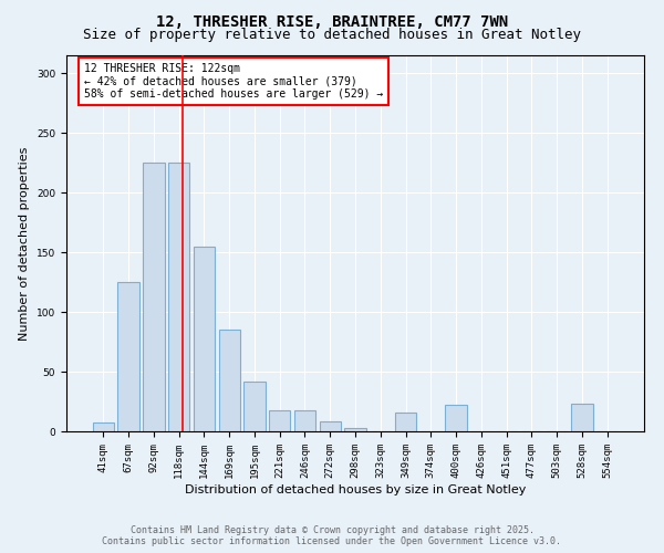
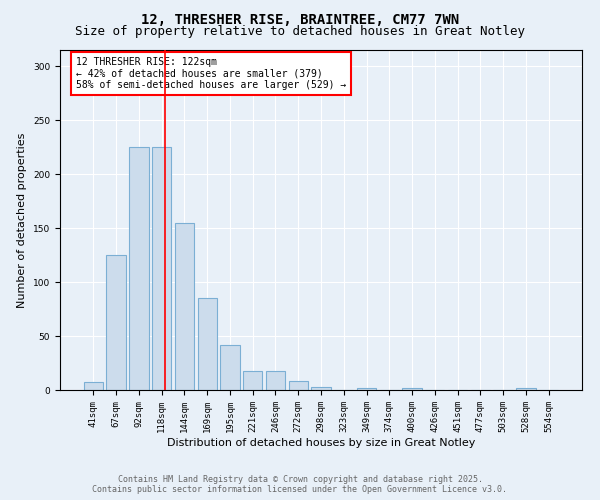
349sqm: 16 -> 2
400sqm: 22 -> 2
528sqm: 23 -> 2
